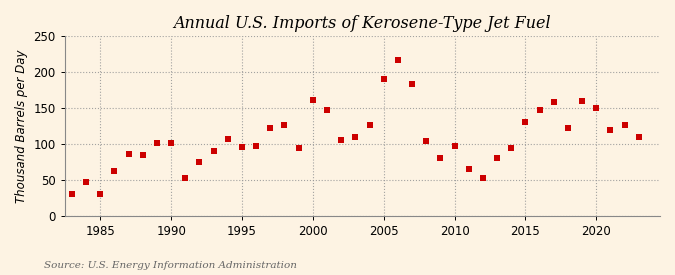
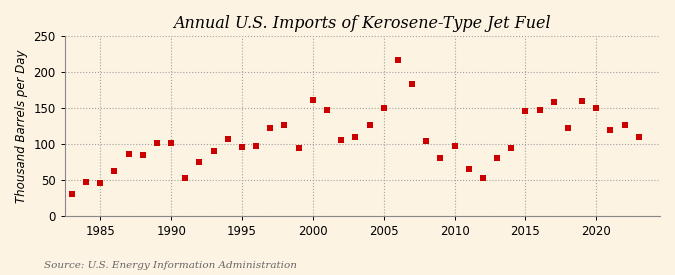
1985: 30 -> 46
2005: 191 -> 150
2015: 131 -> 146
